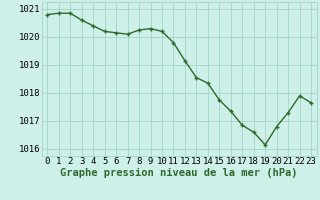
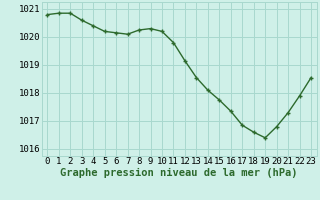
14: 1018.35 -> 1018.10
19: 1016.15 -> 1016.40
23: 1017.65 -> 1018.55
